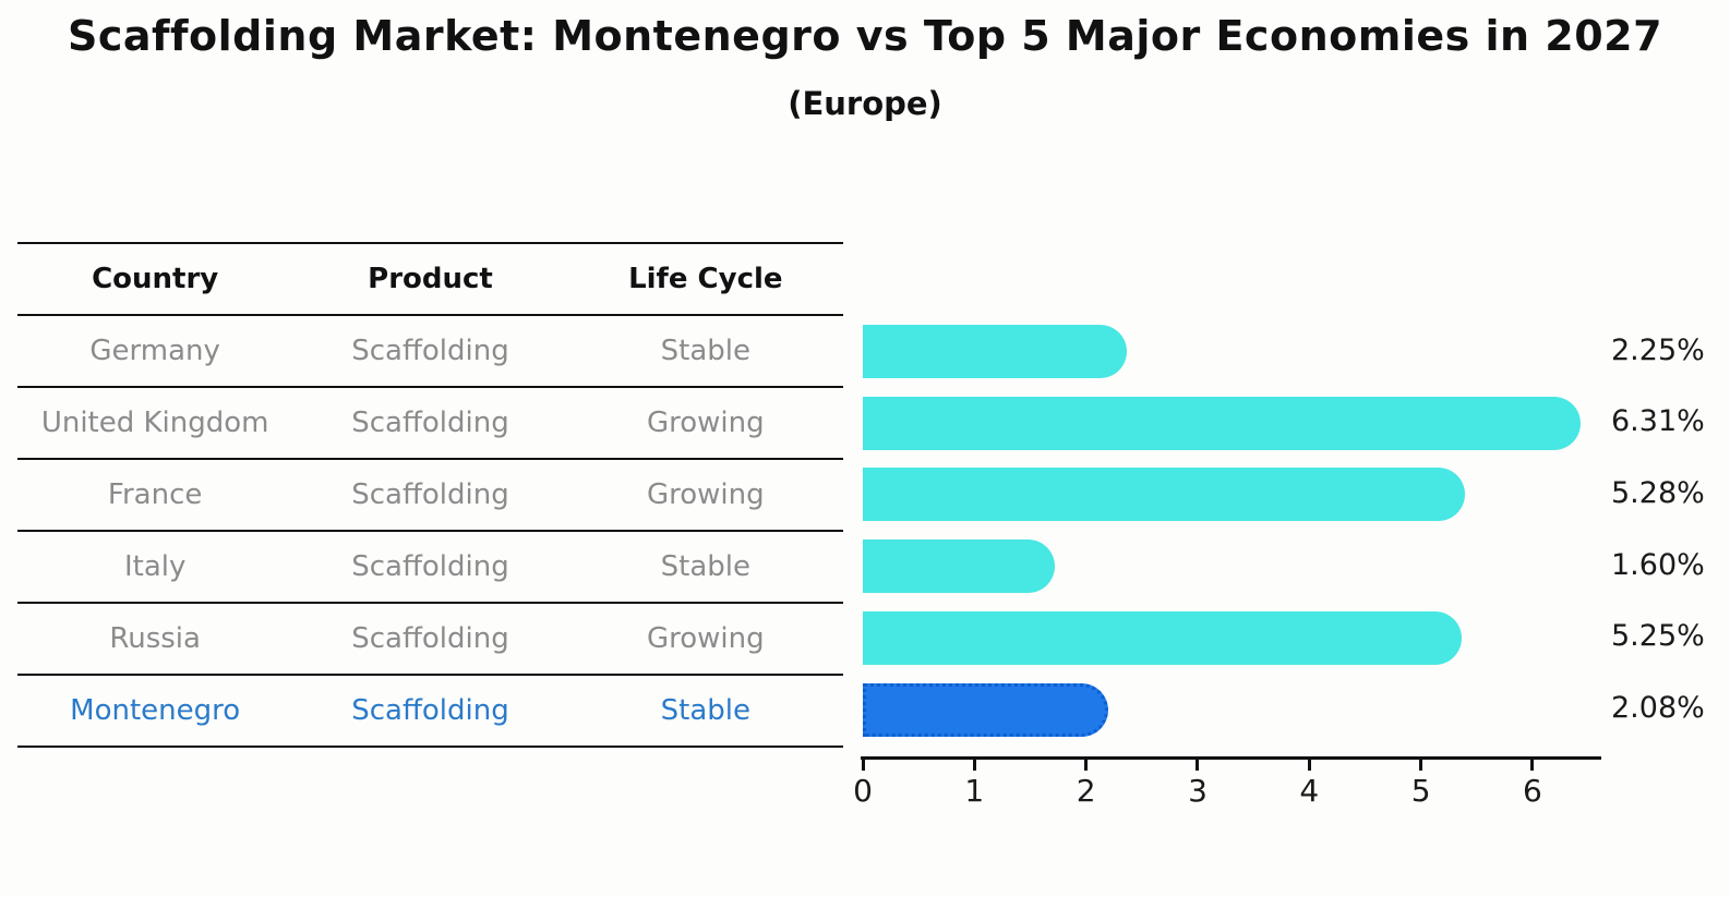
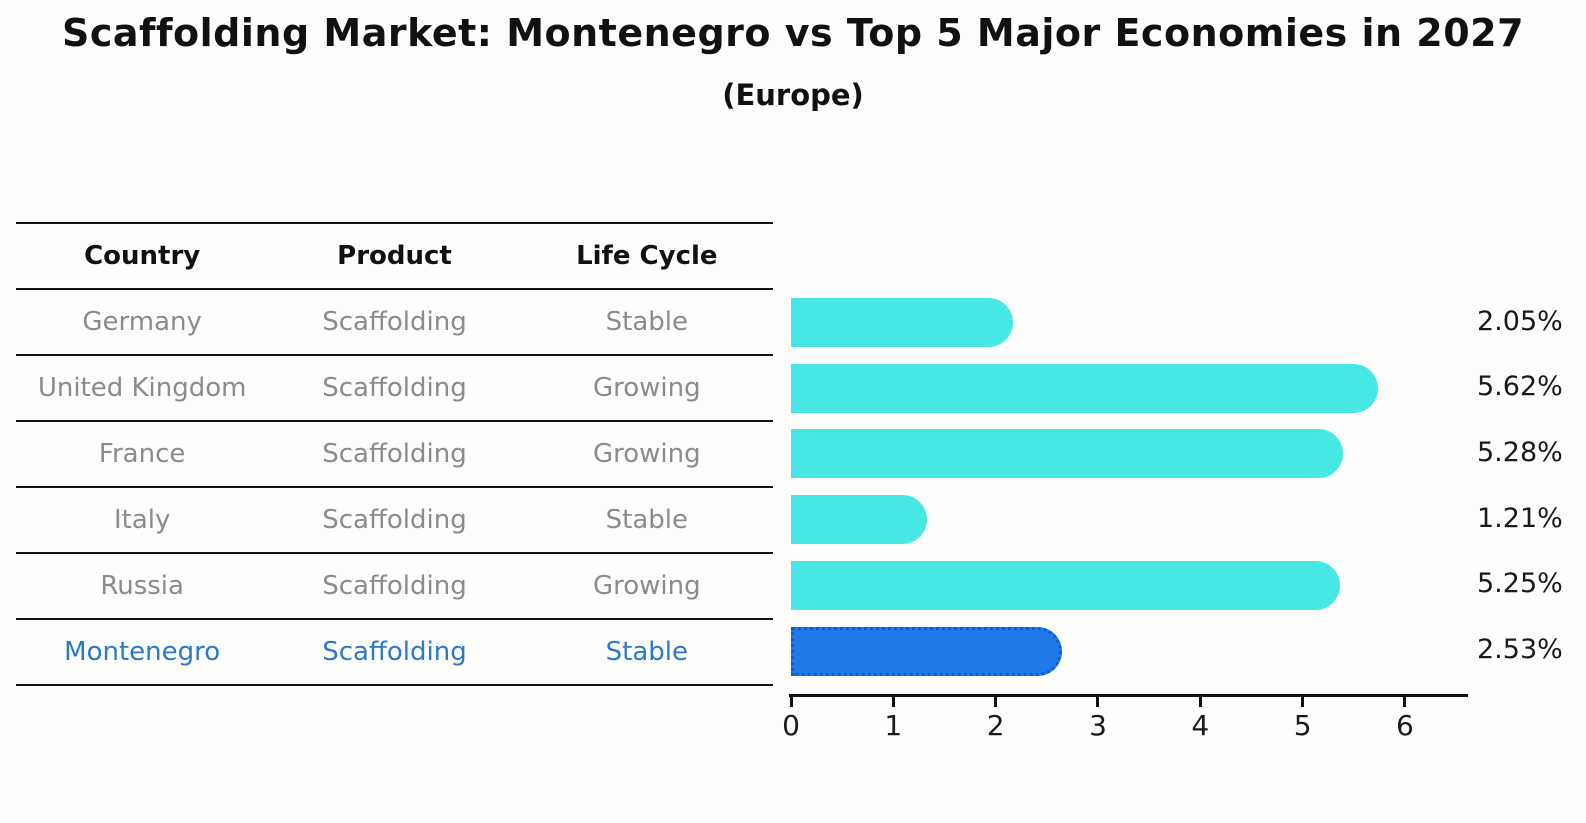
Germany: 2.25% -> 2.05%
United Kingdom: 6.31% -> 5.62%
Italy: 1.60% -> 1.21%
Montenegro: 2.08% -> 2.53%
